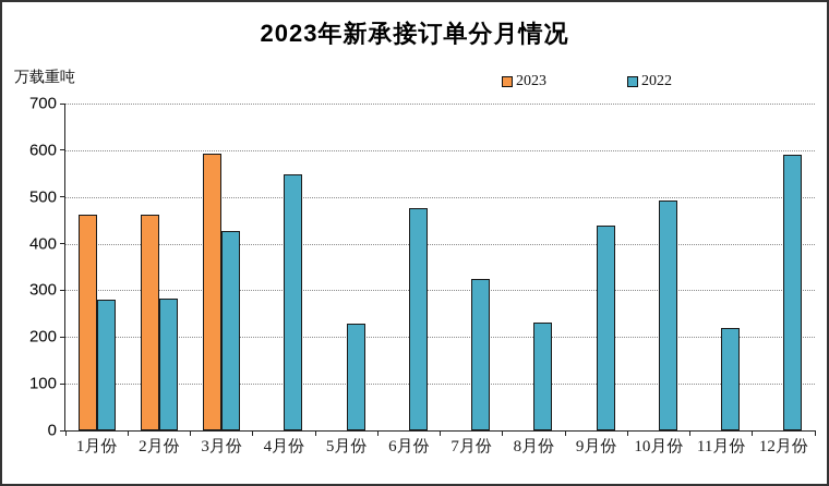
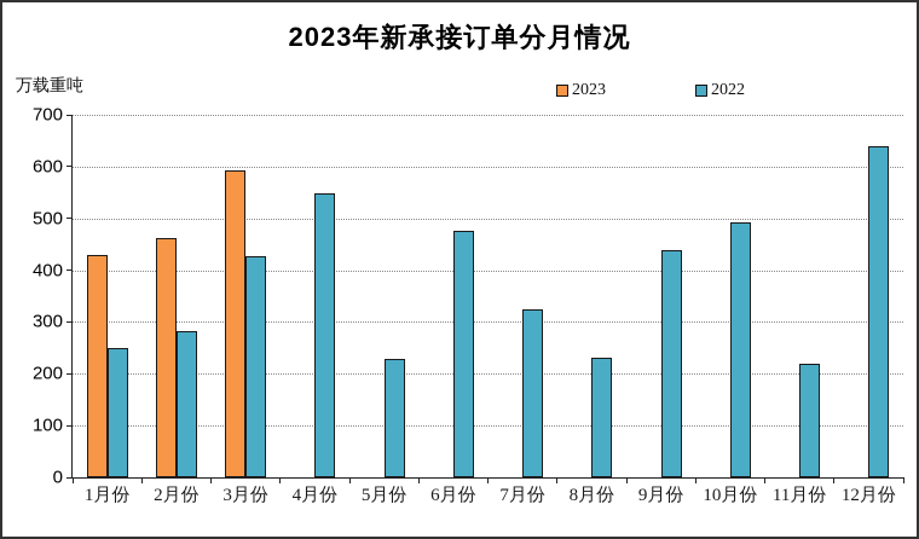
2023/1月份: 460 -> 430
2022/1月份: 280 -> 250
2022/12月份: 590 -> 640
